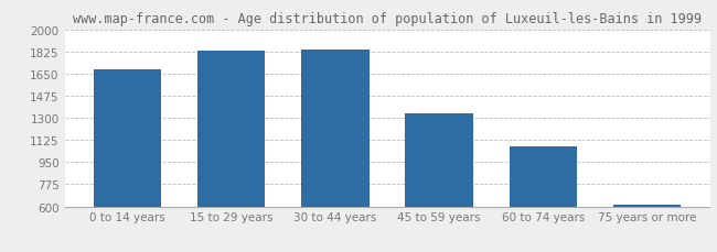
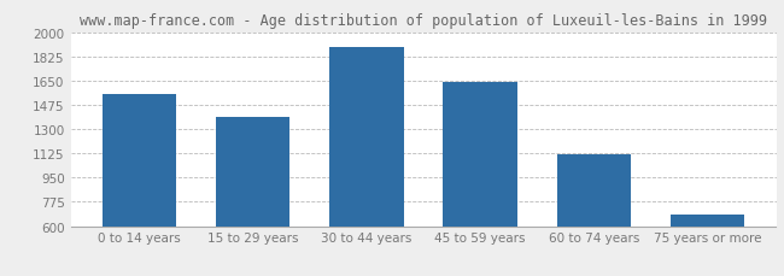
0 to 14 years: 1680 -> 1550
15 to 29 years: 1830 -> 1390
30 to 44 years: 1840 -> 1890
45 to 59 years: 1340 -> 1640
60 to 74 years: 1080 -> 1120
75 years or more: 620 -> 680
